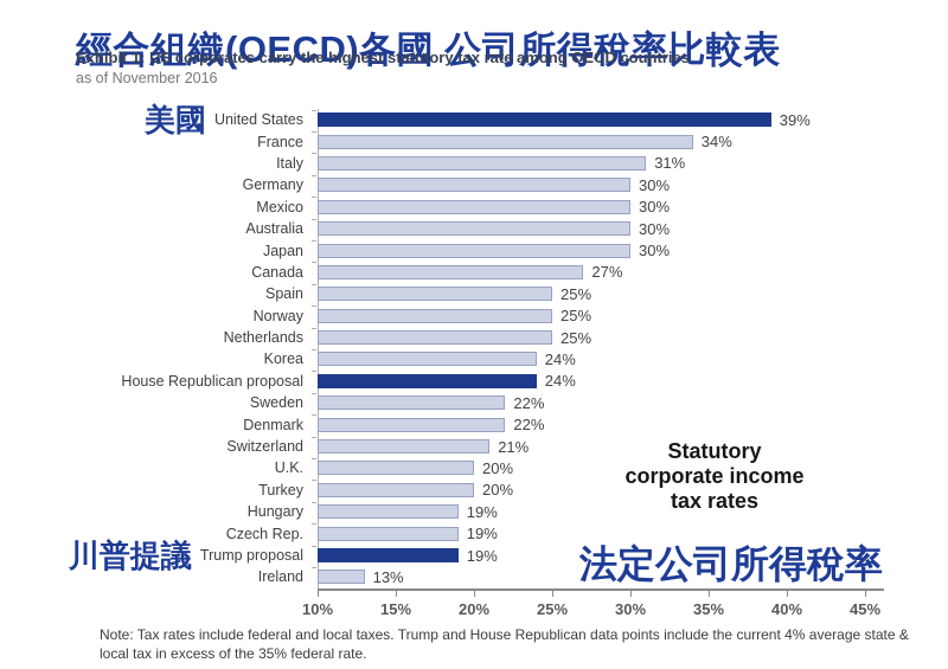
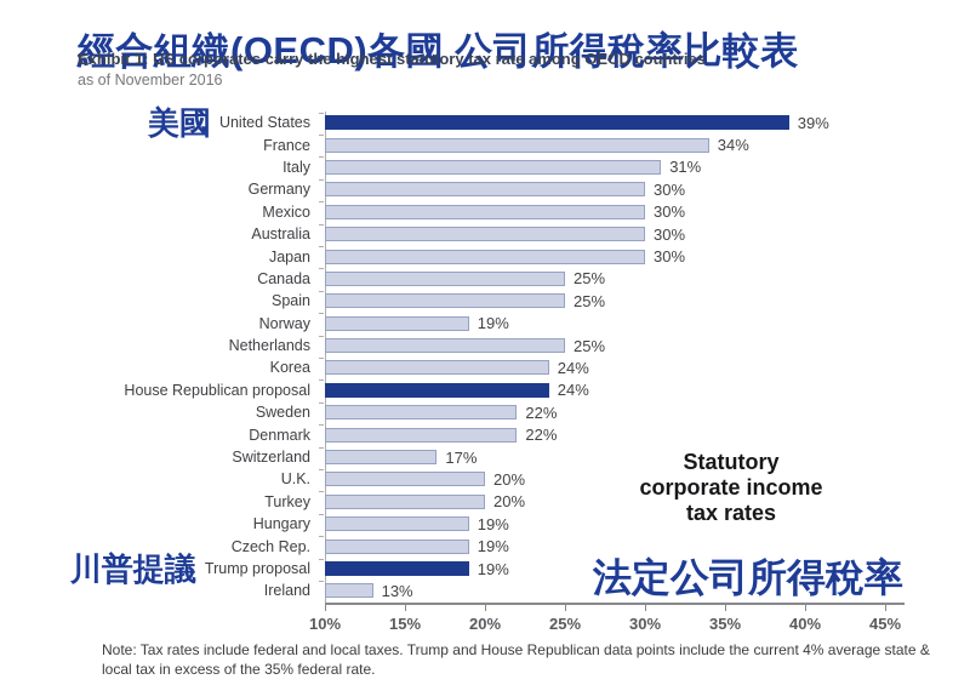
Canada: 27% -> 25%
Norway: 25% -> 19%
Switzerland: 21% -> 17%
